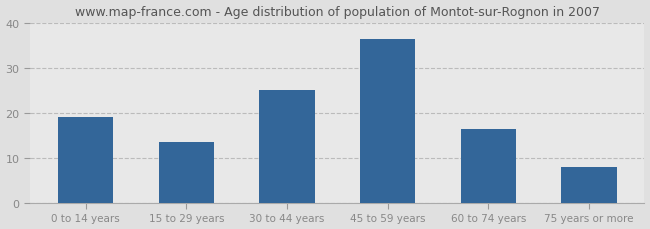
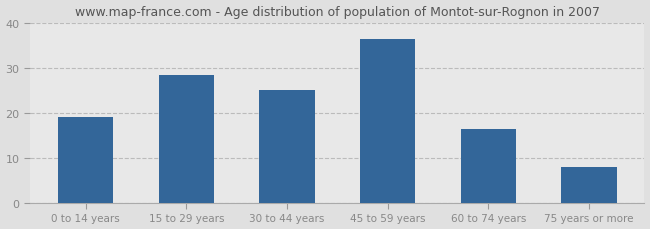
15 to 29 years: 13.5 -> 28.5
